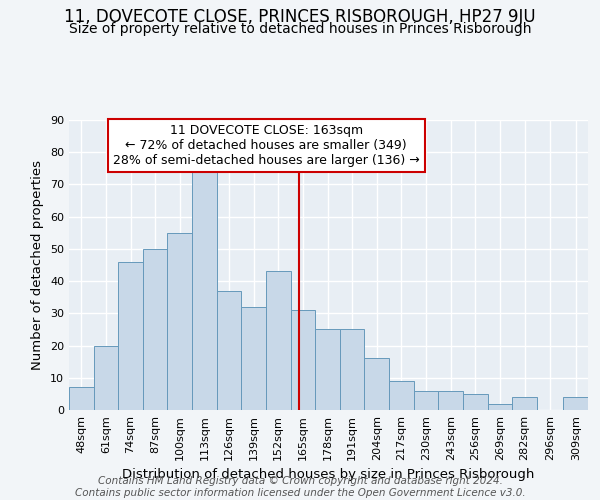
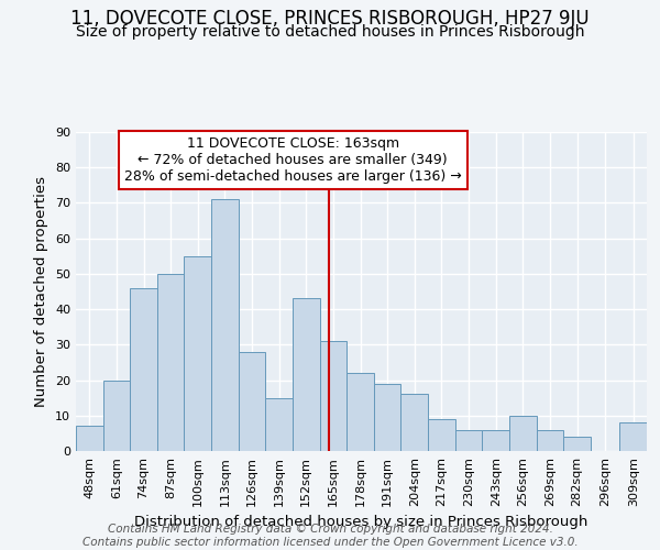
113sqm: 74 -> 71
126sqm: 37 -> 28
139sqm: 32 -> 15
178sqm: 25 -> 22
191sqm: 25 -> 19
256sqm: 5 -> 10
269sqm: 2 -> 6
309sqm: 4 -> 8
